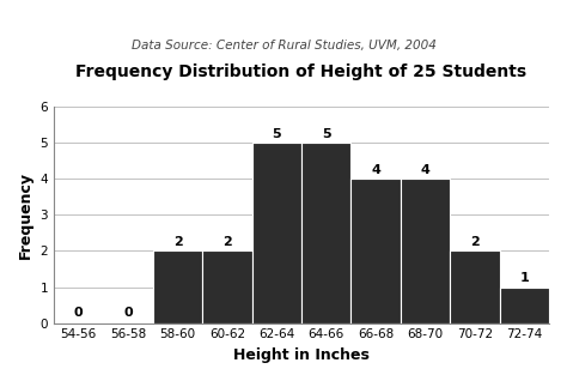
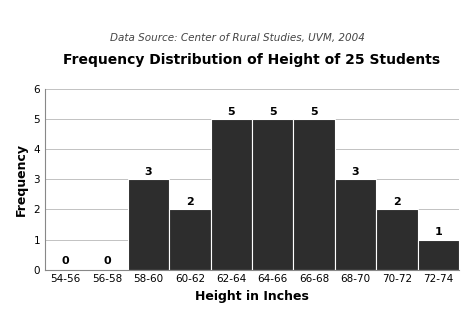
58-60: 2 -> 3
66-68: 4 -> 5
68-70: 4 -> 3
